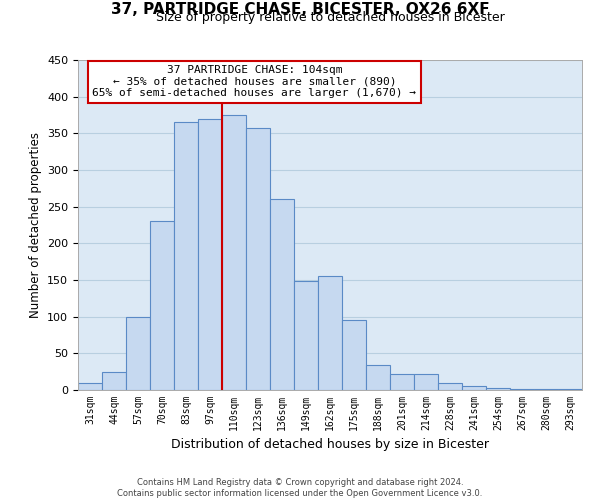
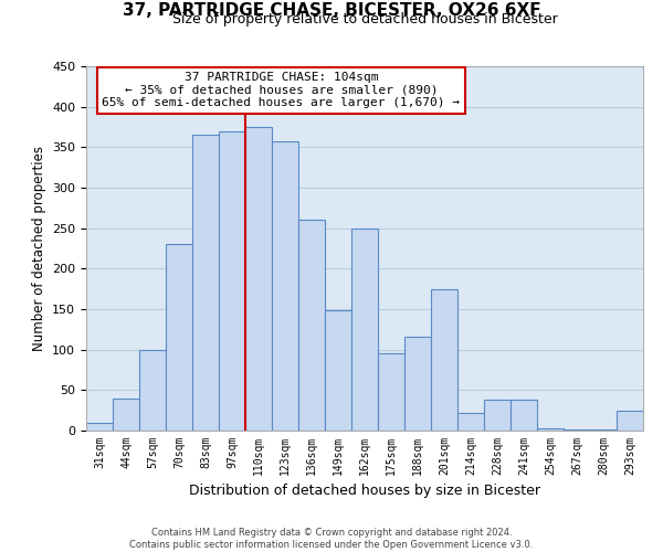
44sqm: 25 -> 40
162sqm: 155 -> 250
188sqm: 34 -> 116
201sqm: 22 -> 174
228sqm: 10 -> 38
241sqm: 5 -> 38
293sqm: 1 -> 24
